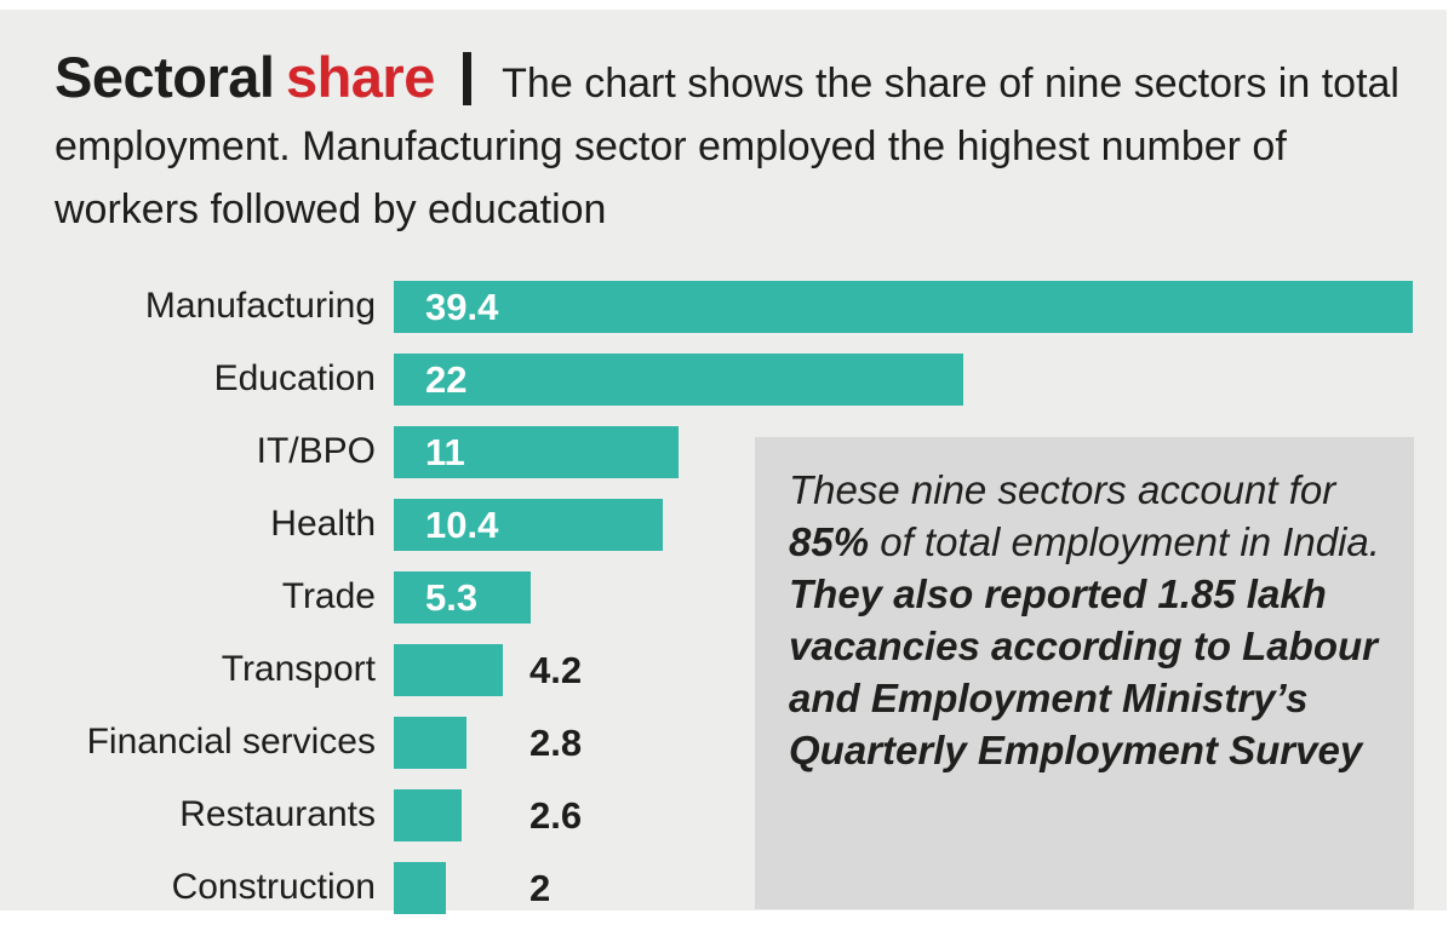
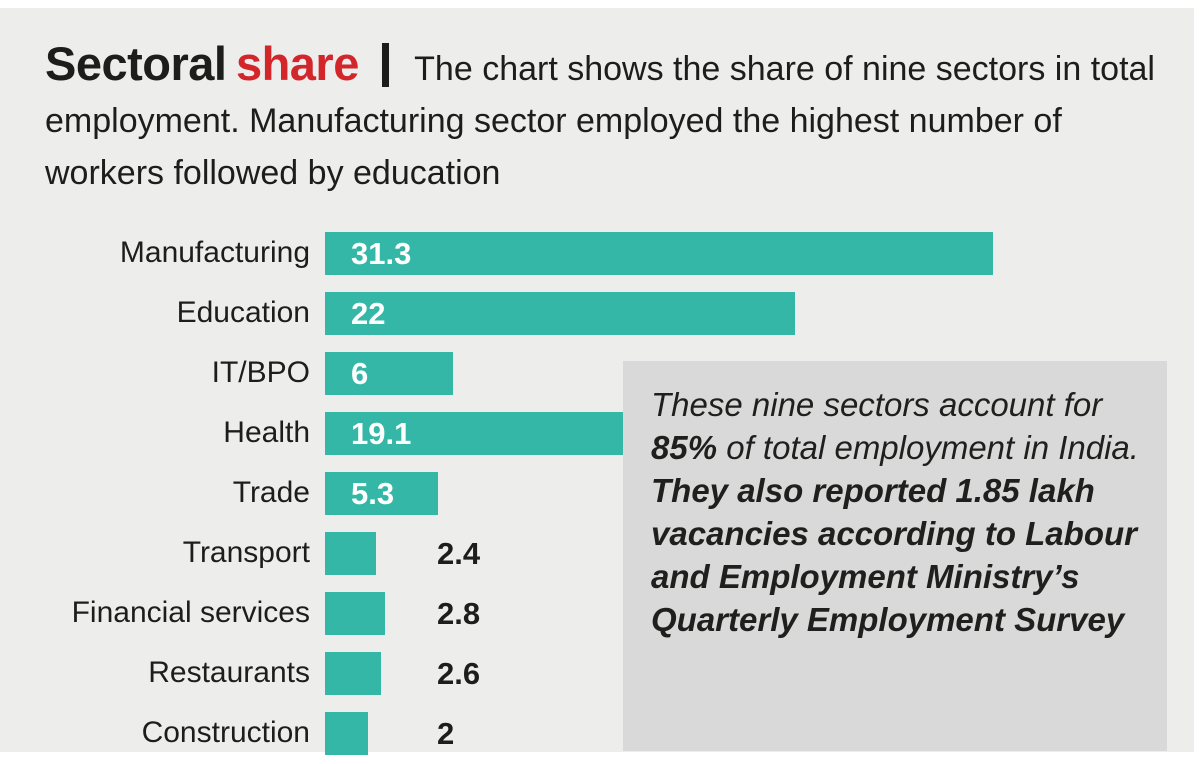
Manufacturing: 39.4 -> 31.3
IT/BPO: 11 -> 6
Health: 10.4 -> 19.1
Transport: 4.2 -> 2.4
